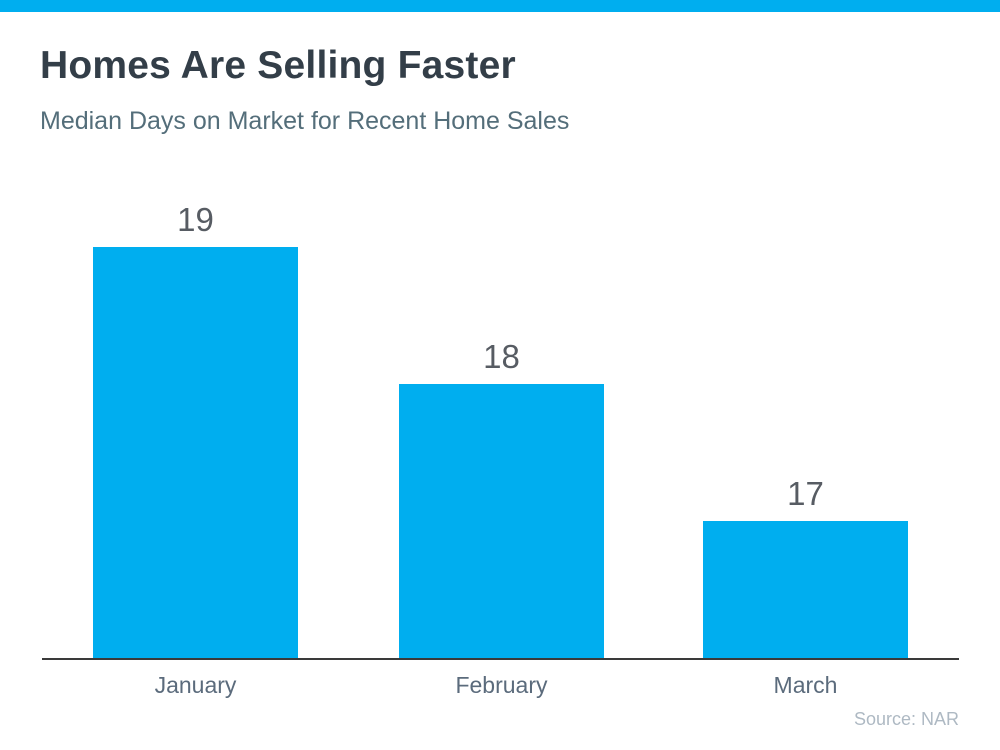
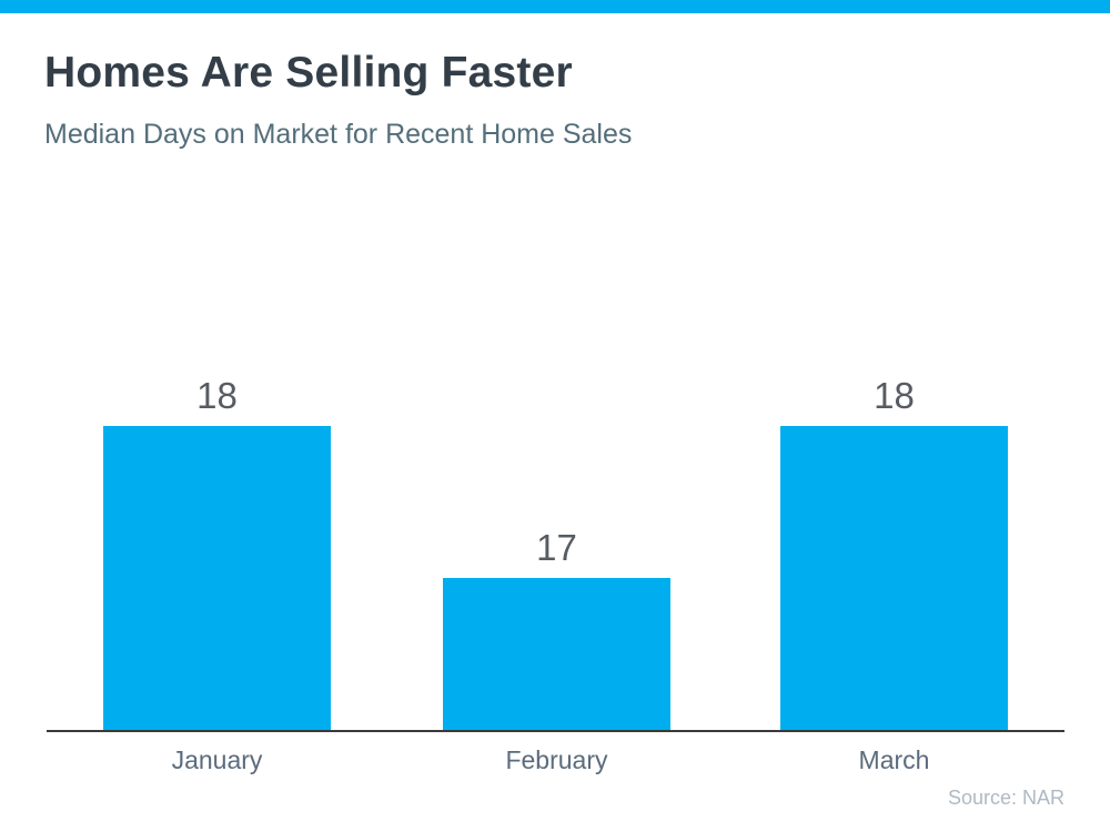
January: 19 -> 18
February: 18 -> 17
March: 17 -> 18
